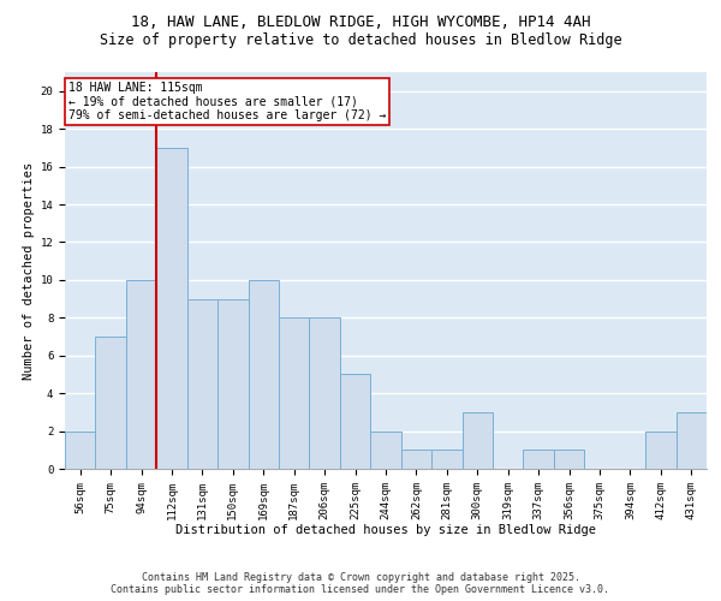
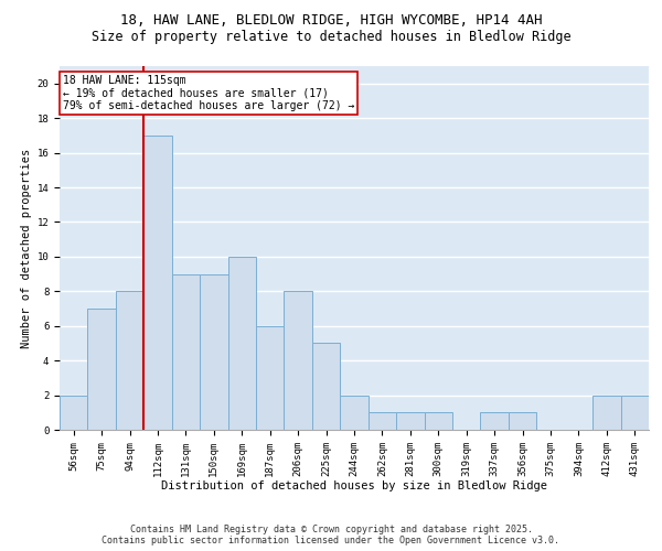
94sqm: 10 -> 8
187sqm: 8 -> 6
300sqm: 3 -> 1
431sqm: 3 -> 2
